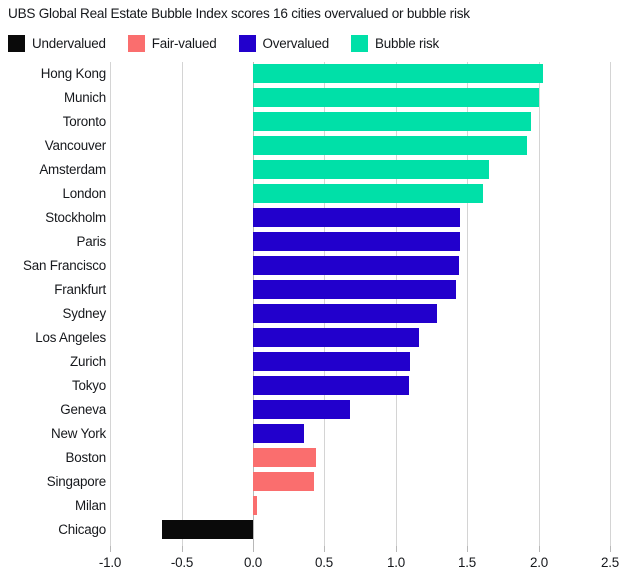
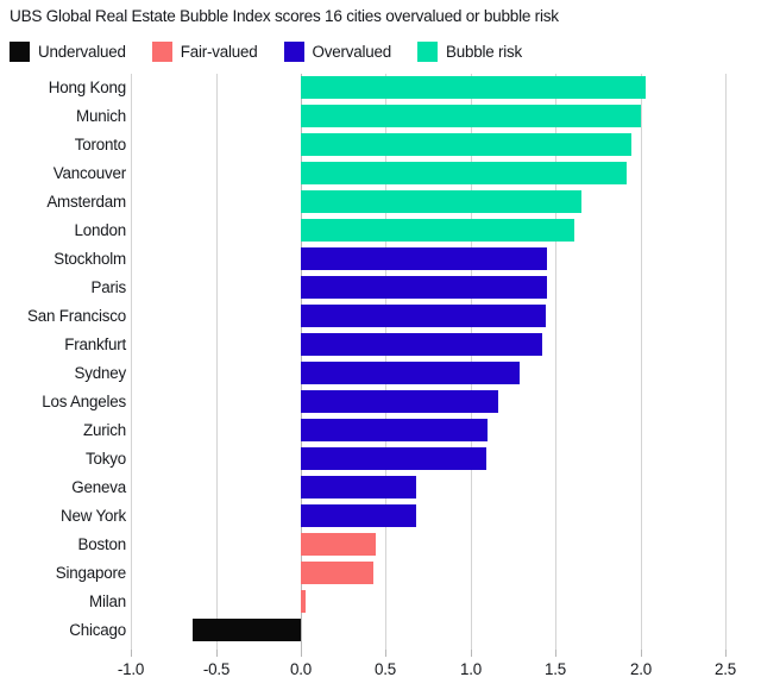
New York: 0.36 -> 0.68
